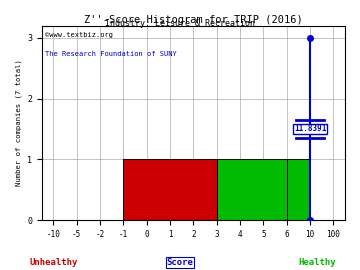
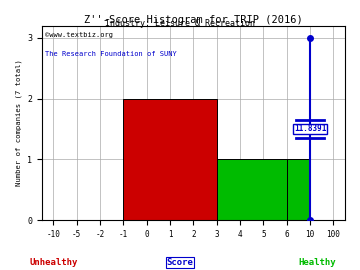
1: 1 -> 2
